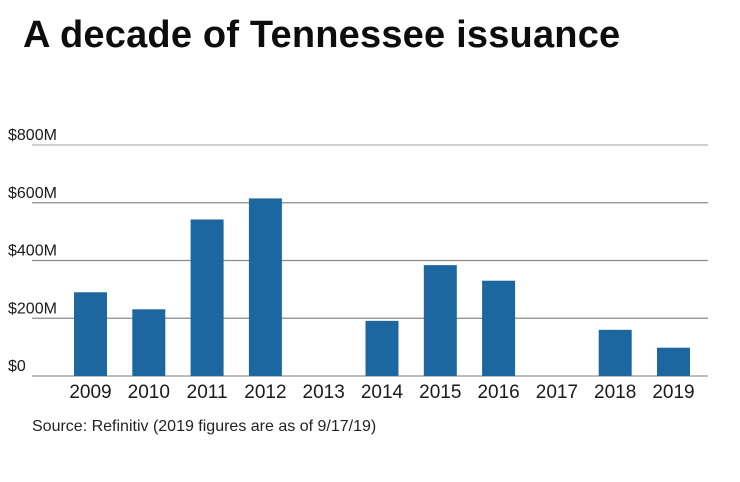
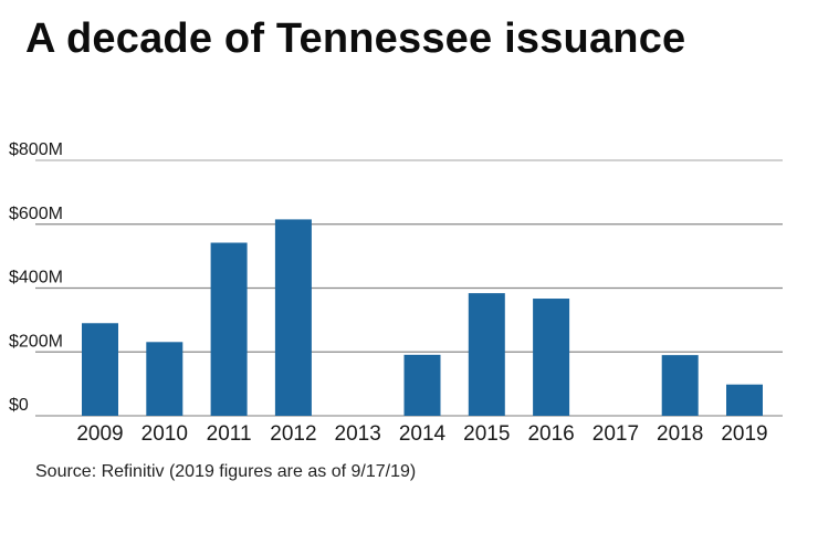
2016: $330M -> $370M
2018: $160M -> $190M
